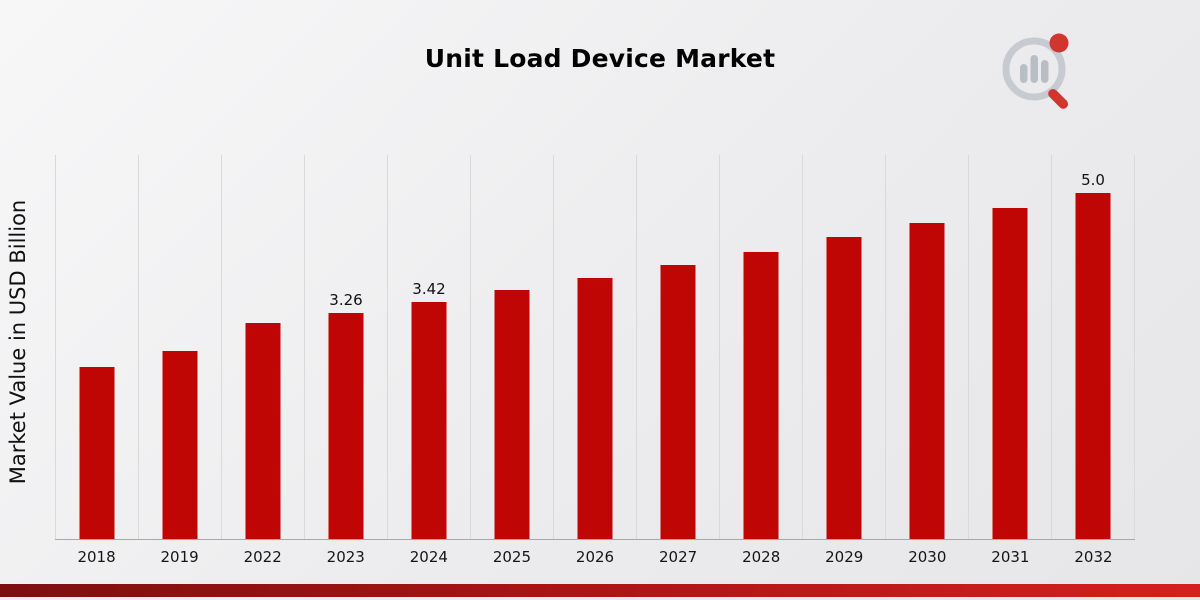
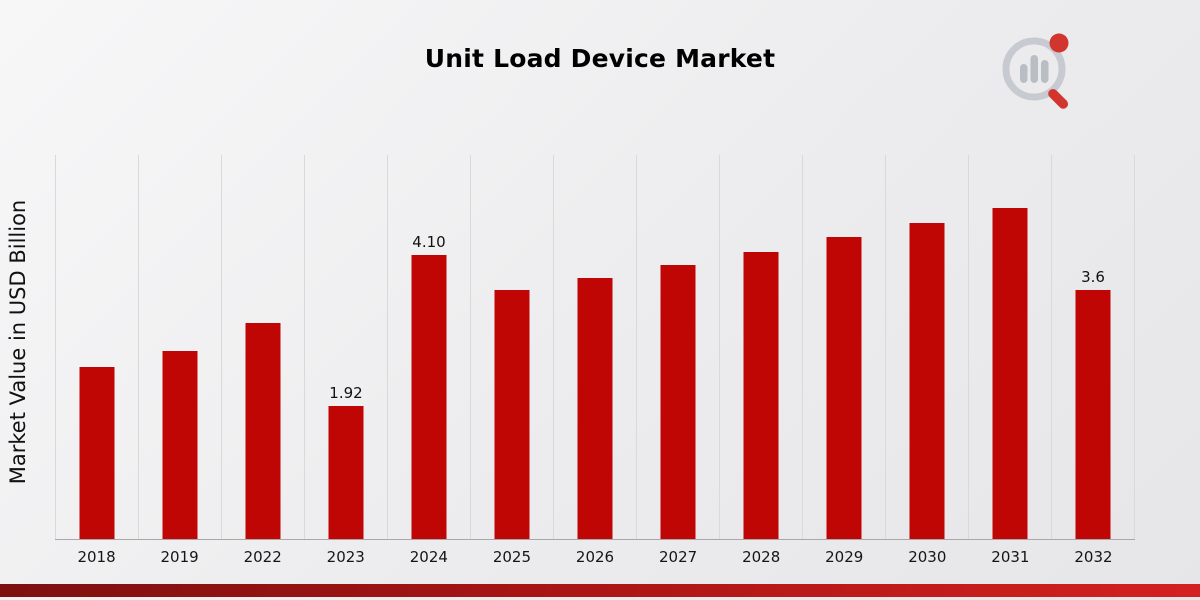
2023: 3.26 -> 1.92
2024: 3.42 -> 4.10
2032: 5.0 -> 3.6
